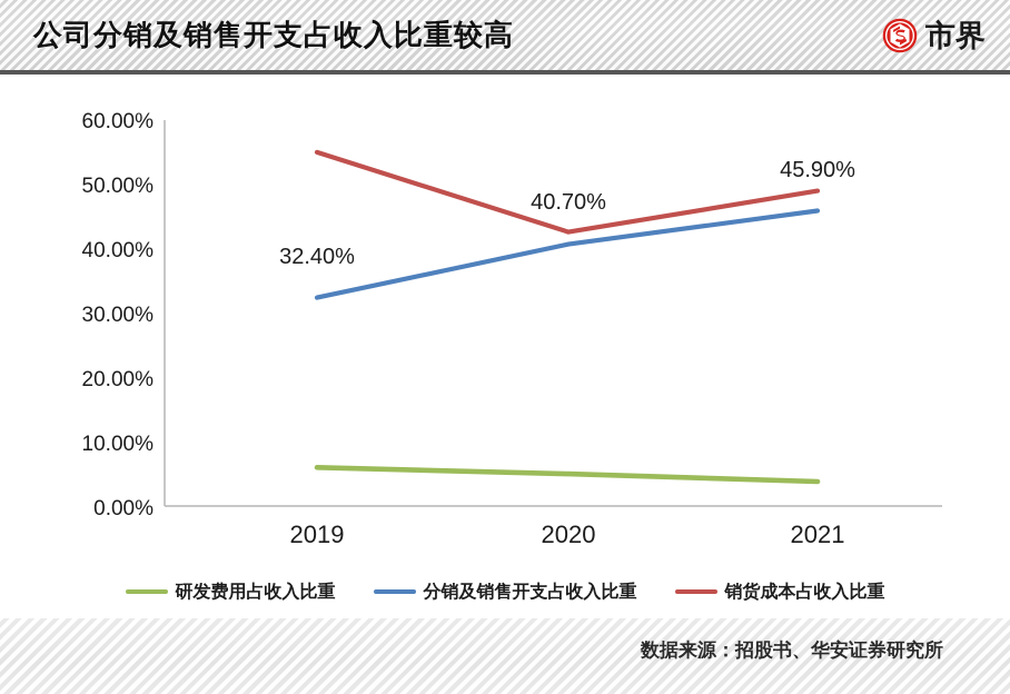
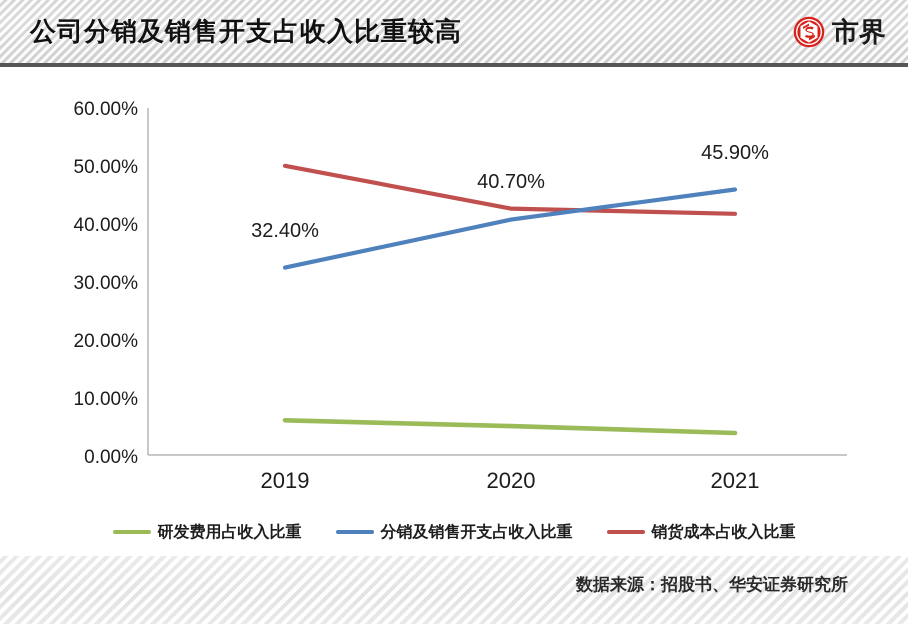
销货成本占收入比重/2019: 55% -> 50%
销货成本占收入比重/2021: 49% -> 42%
